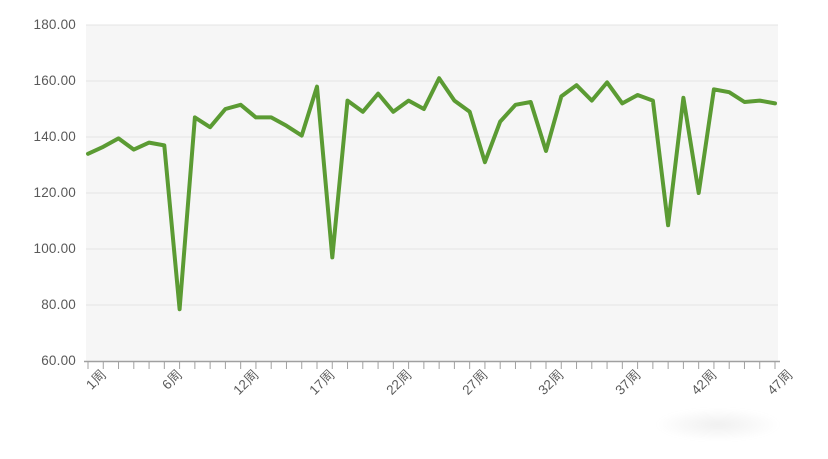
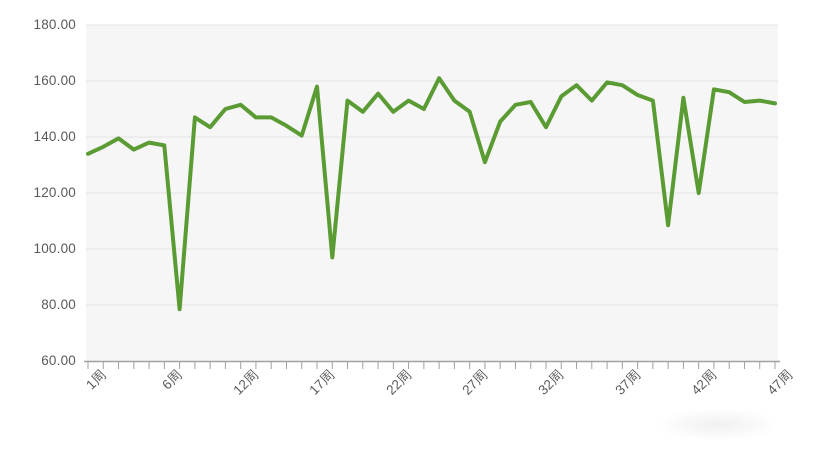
32周: 135 -> 144
37周: 152 -> 158
